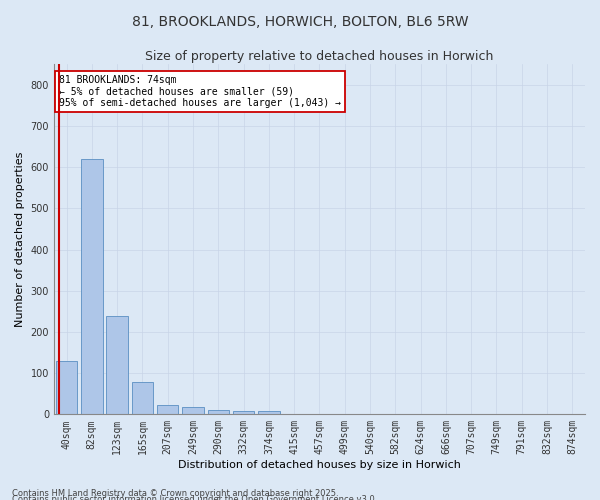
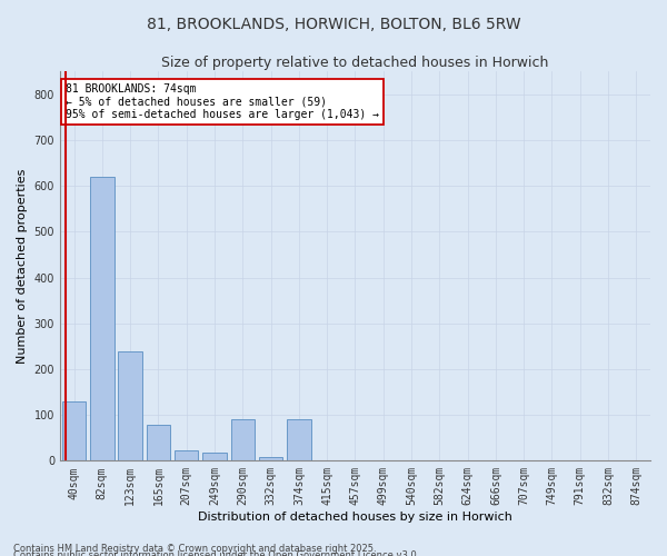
290sqm: 10 -> 90
374sqm: 8 -> 90
